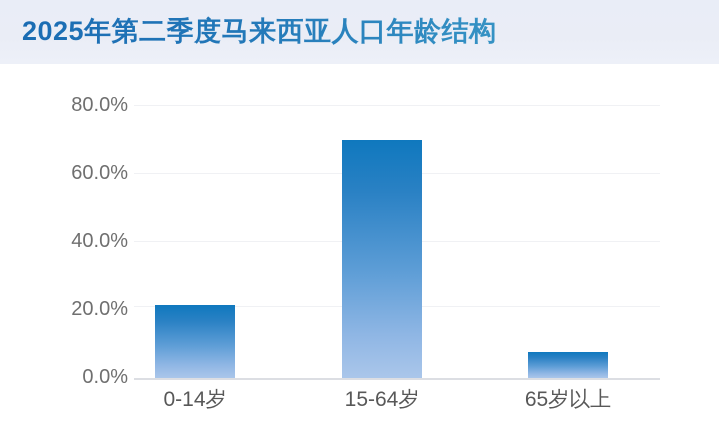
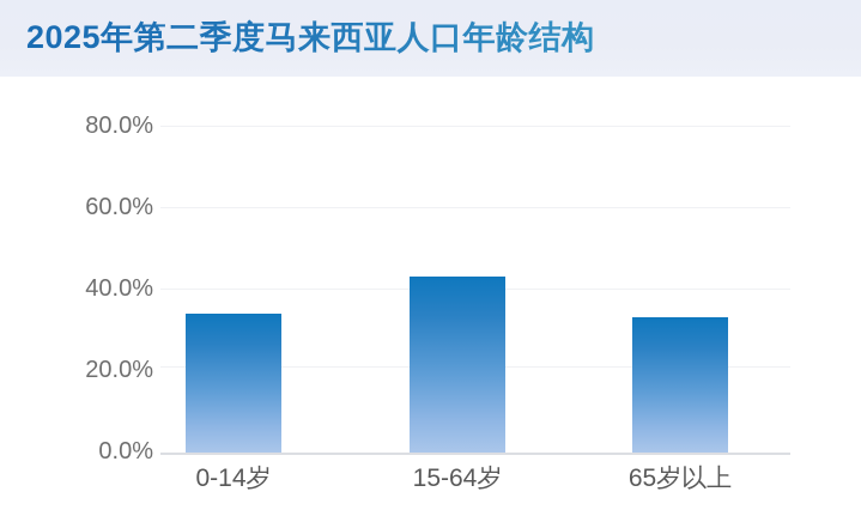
0-14岁: 21% -> 34%
15-64岁: 70% -> 43%
65岁以上: 8% -> 33%
